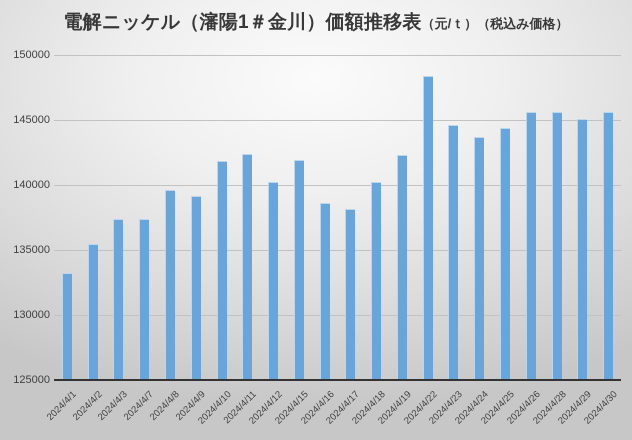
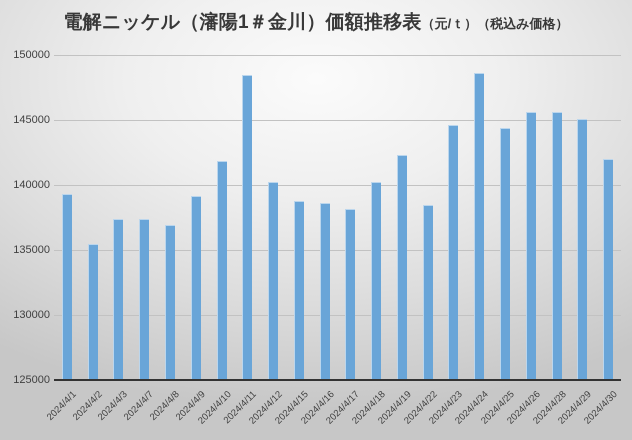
2024/4/1: 133200 -> 139300
2024/4/8: 139600 -> 136900
2024/4/11: 142400 -> 148500
2024/4/15: 142000 -> 138800
2024/4/22: 148400 -> 138500
2024/4/24: 143700 -> 148600
2024/4/30: 145600 -> 142000
